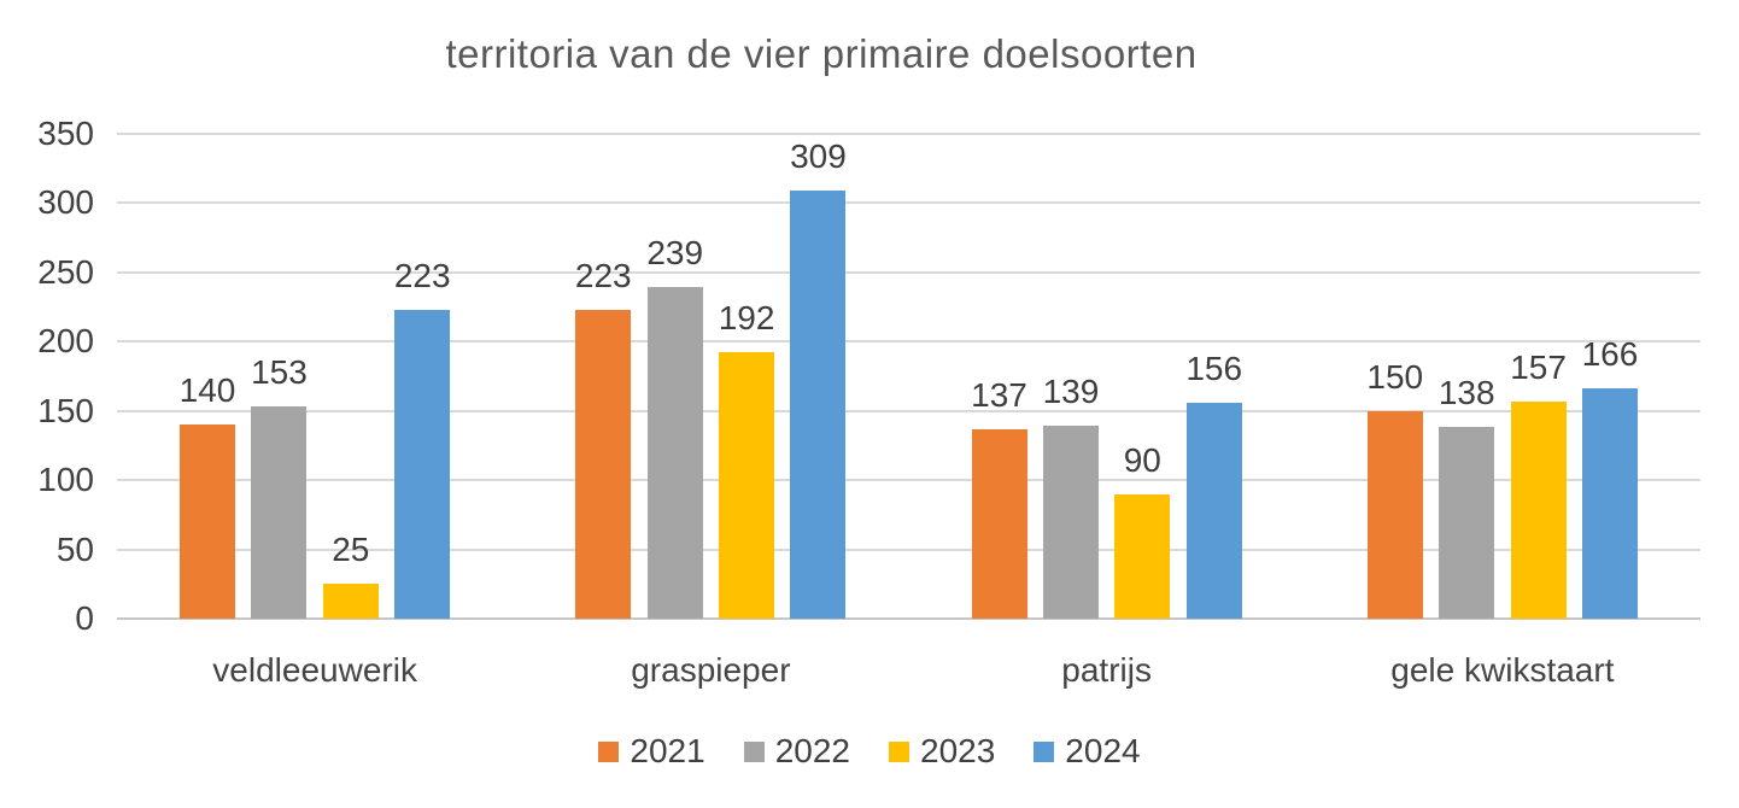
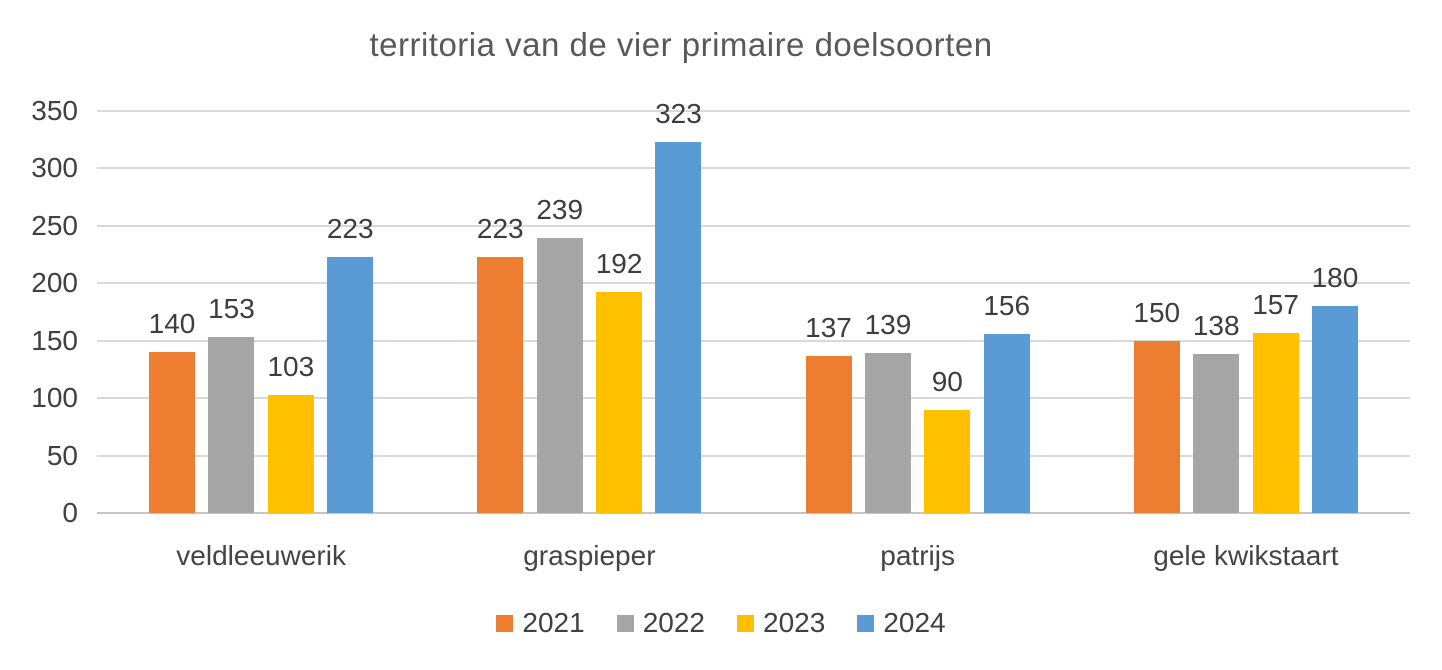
2023/veldleeuwerik: 25 -> 103
2024/graspieper: 309 -> 323
2024/gele kwikstaart: 166 -> 180
